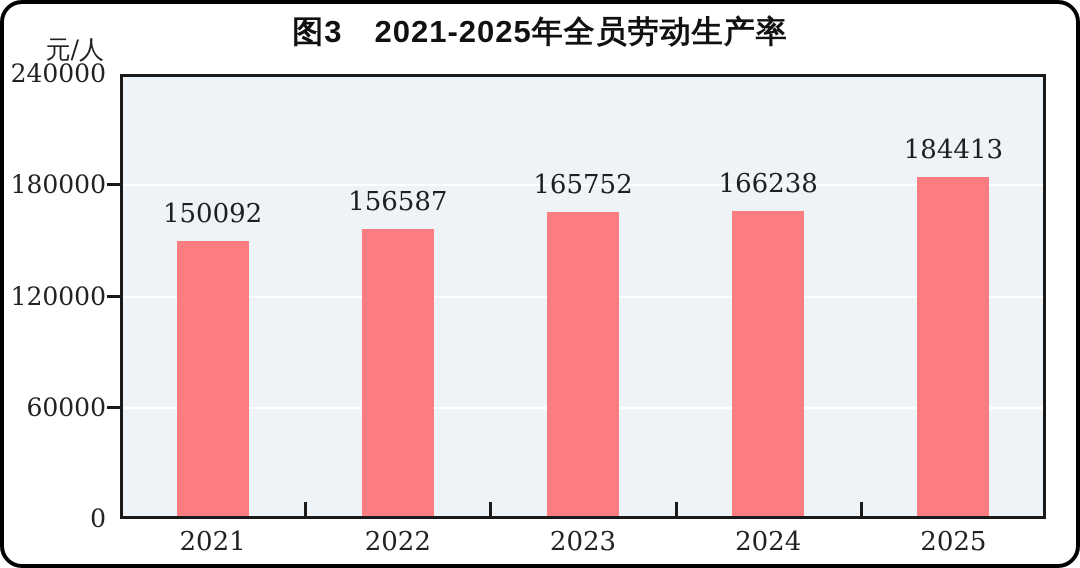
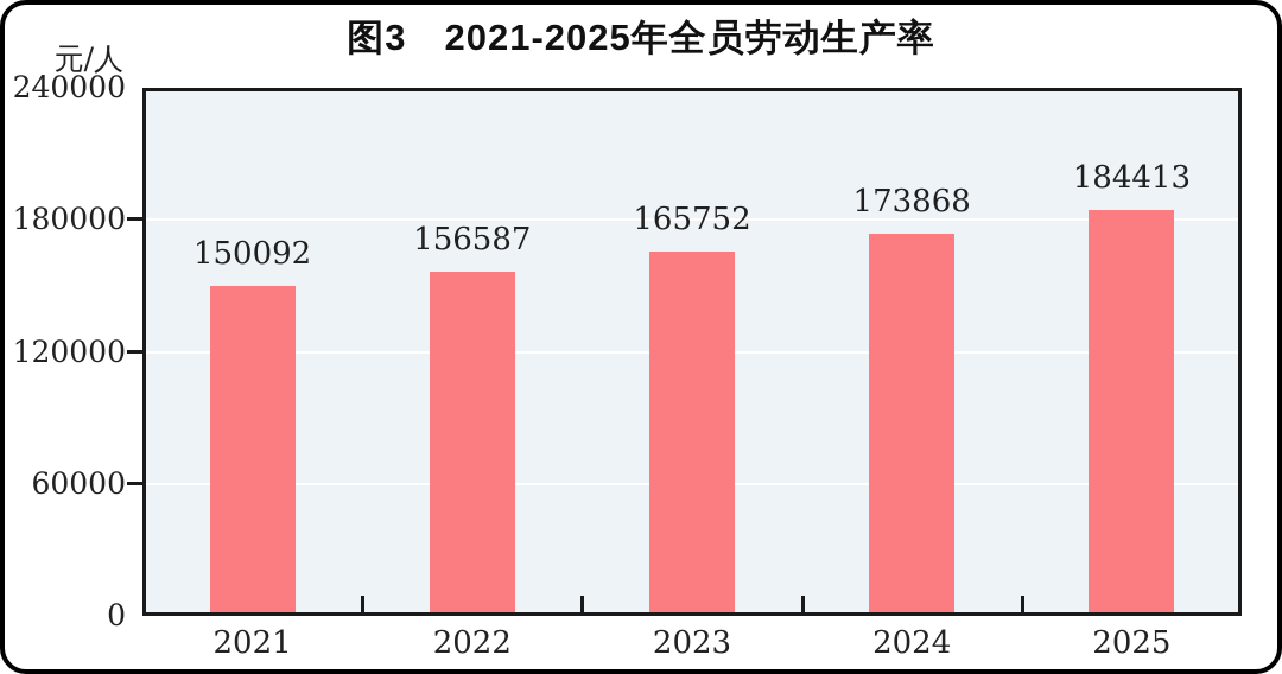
2024: 166238 -> 173868
